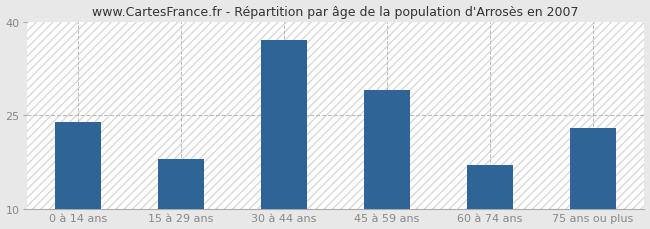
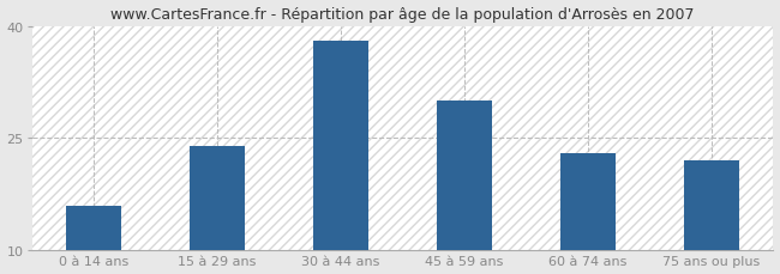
0 à 14 ans: 24 -> 16
15 à 29 ans: 18 -> 24
30 à 44 ans: 37 -> 38
45 à 59 ans: 29 -> 30
60 à 74 ans: 17 -> 23
75 ans ou plus: 23 -> 22
